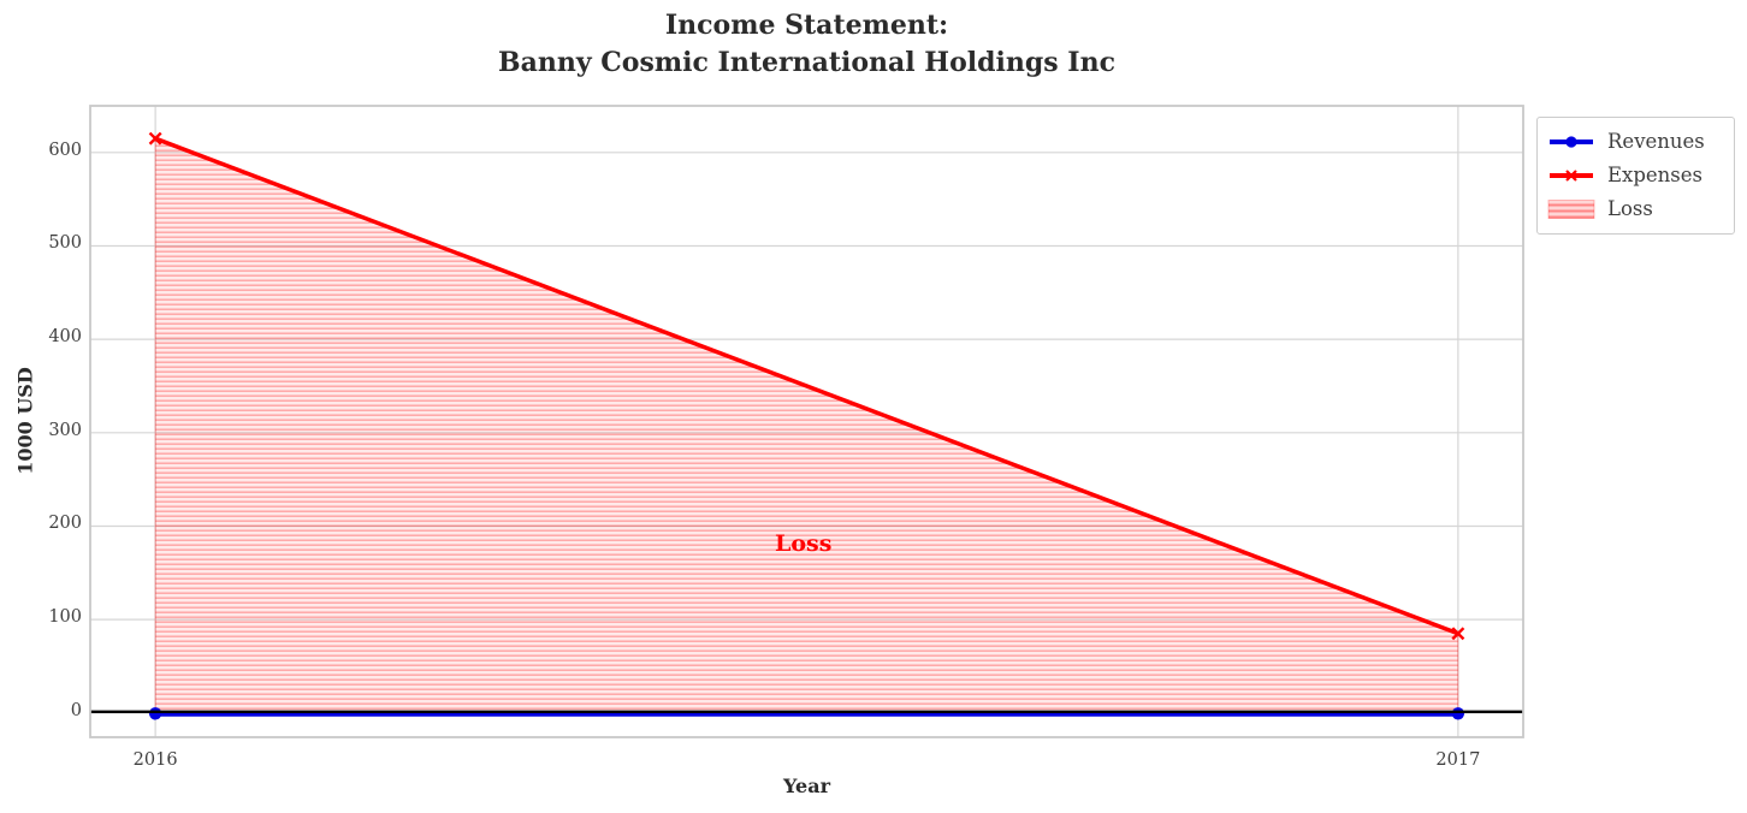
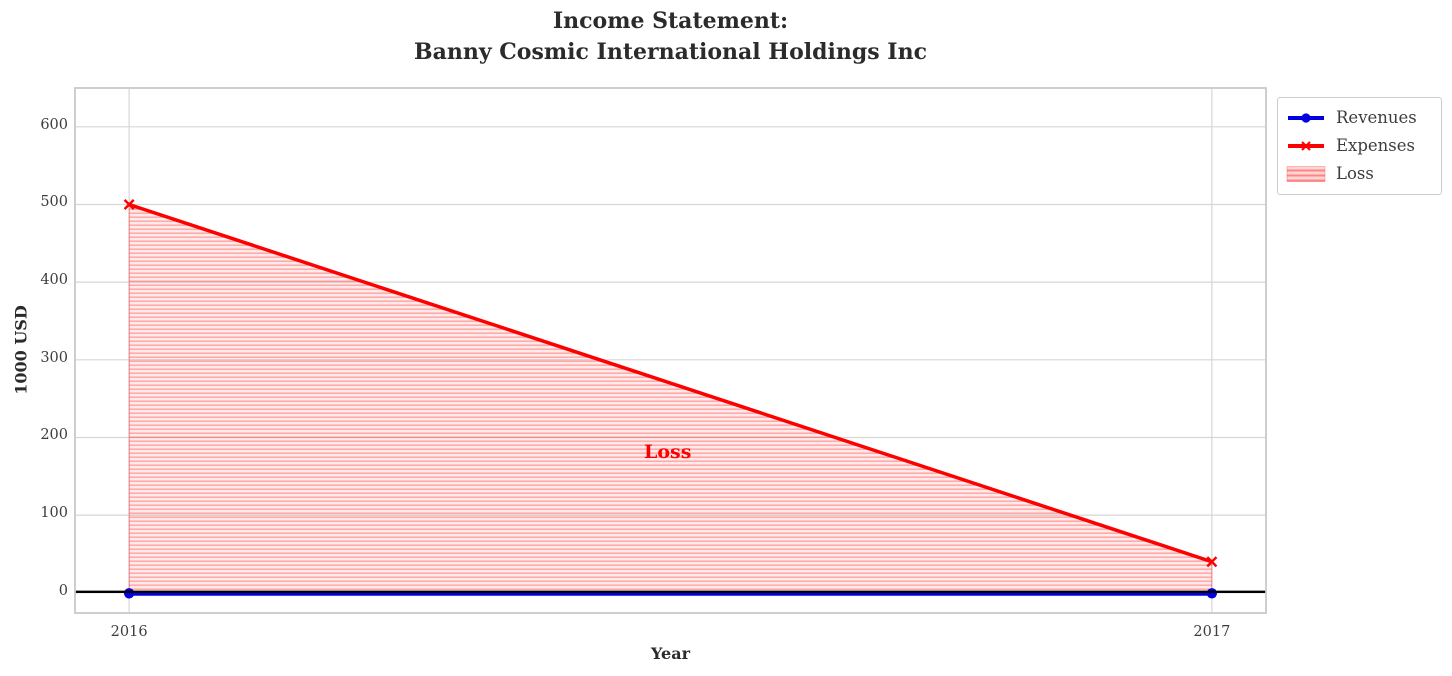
Expenses/2016: 620 -> 500
Expenses/2017: 80 -> 40
